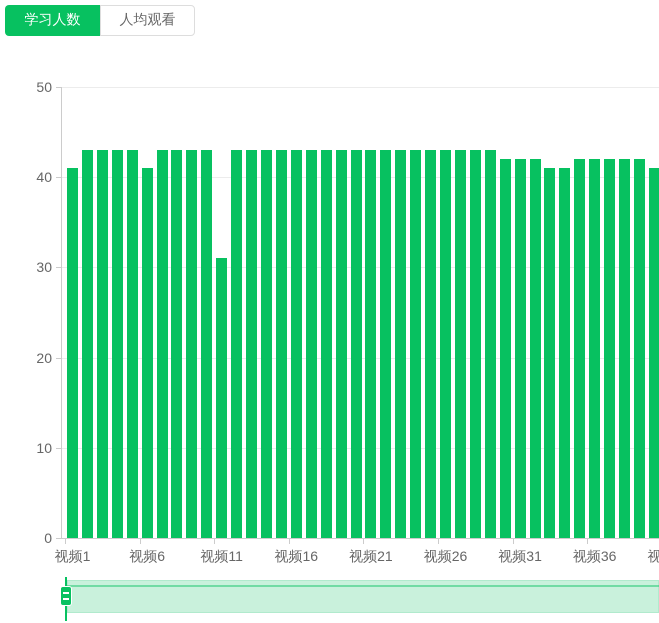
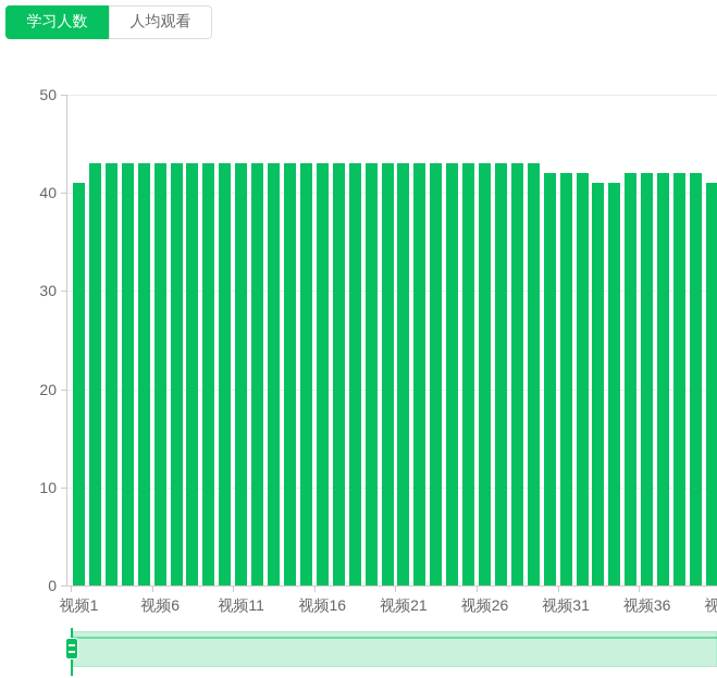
视频6: 41 -> 43
视频11: 31 -> 43
